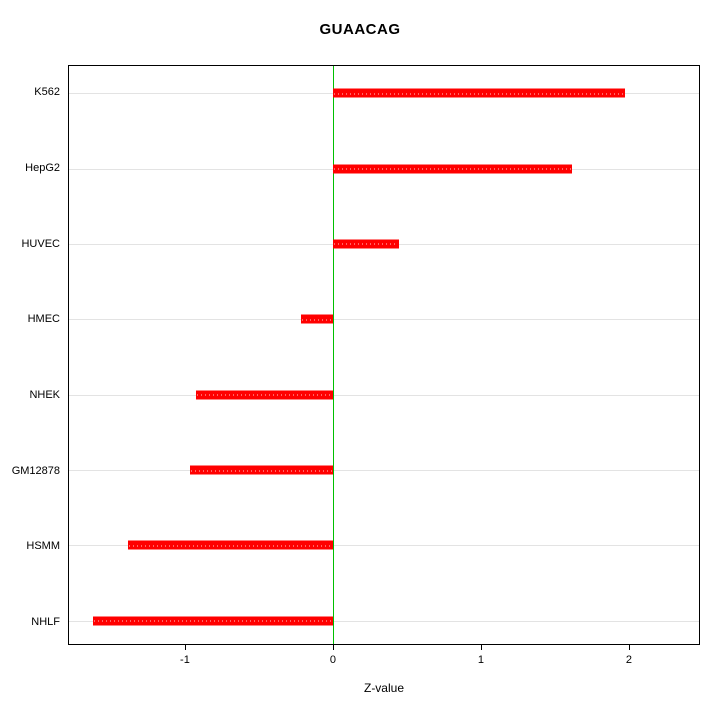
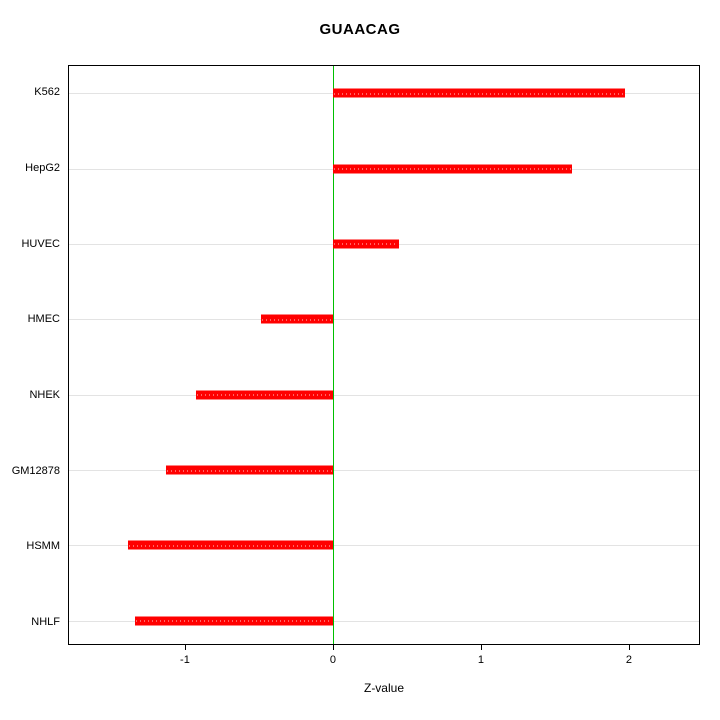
HMEC: -0.22 -> -0.49
GM12878: -0.97 -> -1.13
NHLF: -1.63 -> -1.34
